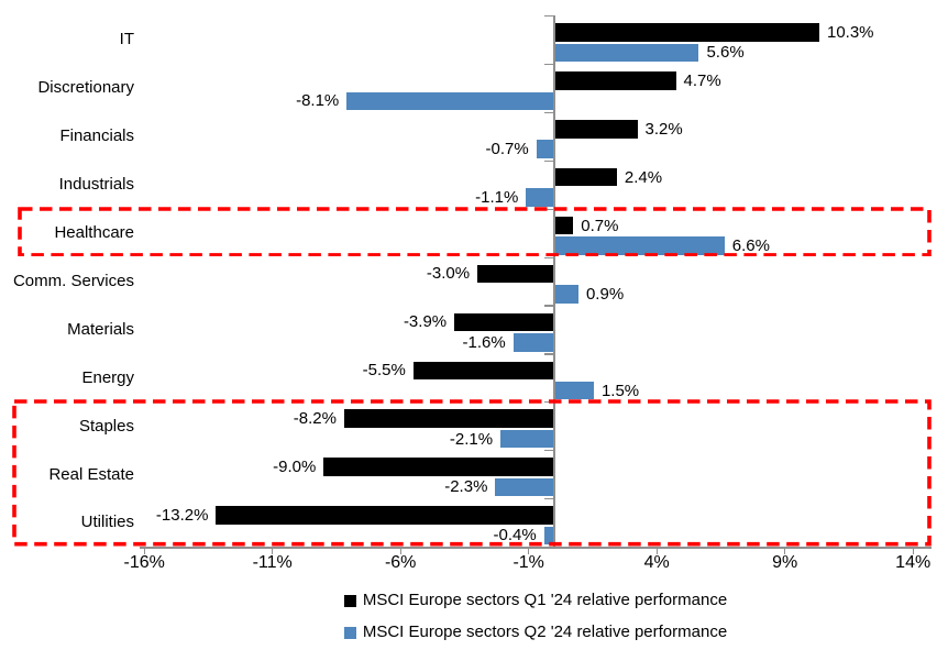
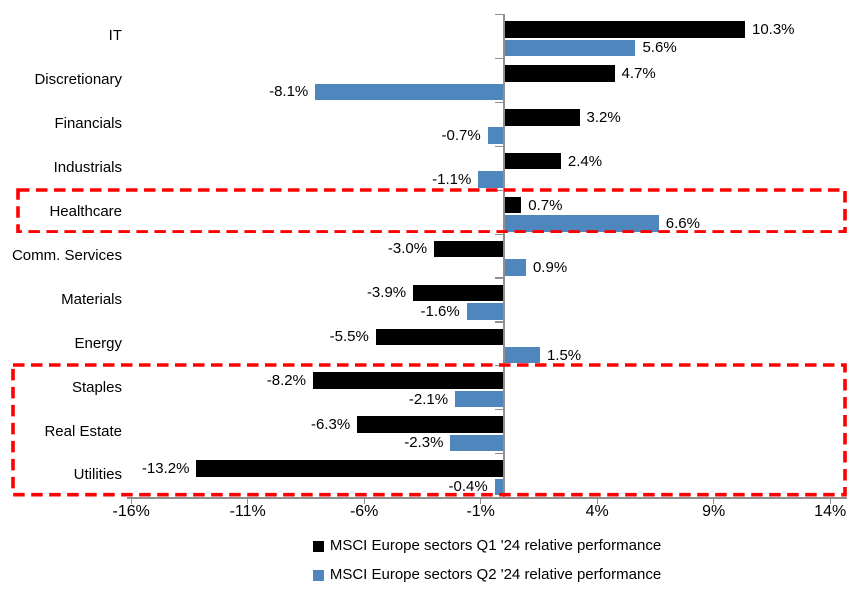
MSCI Europe sectors Q1 '24 relative performance/Real Estate: -9.0% -> -6.3%
